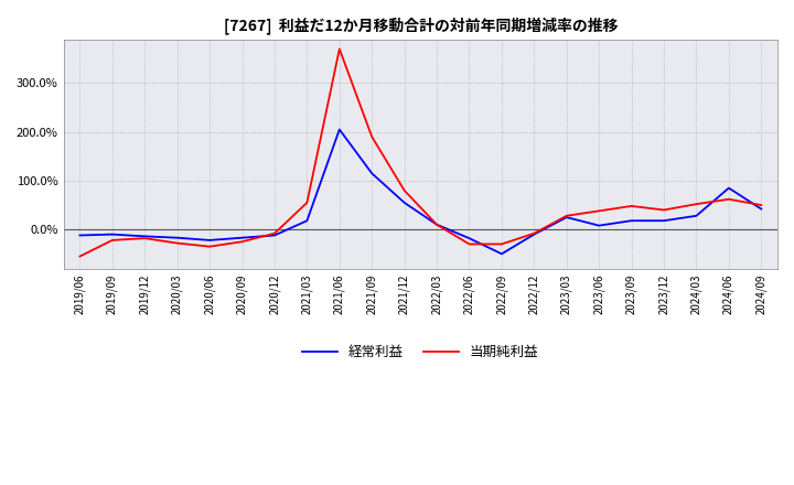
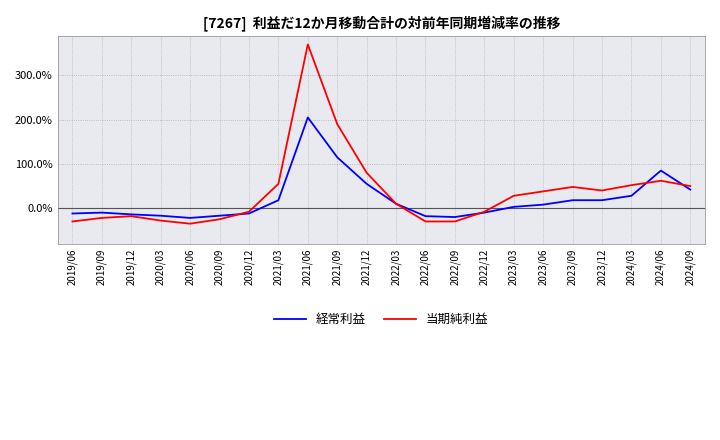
当期純利益/2019/06: -55% -> -30%
経常利益/2022/09: -50% -> -20%
経常利益/2023/03: 25% -> 3%
